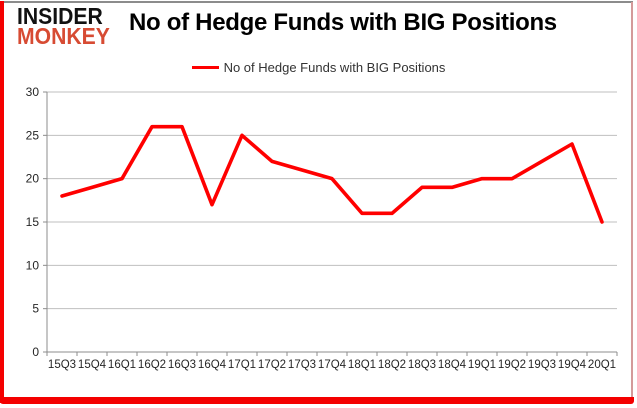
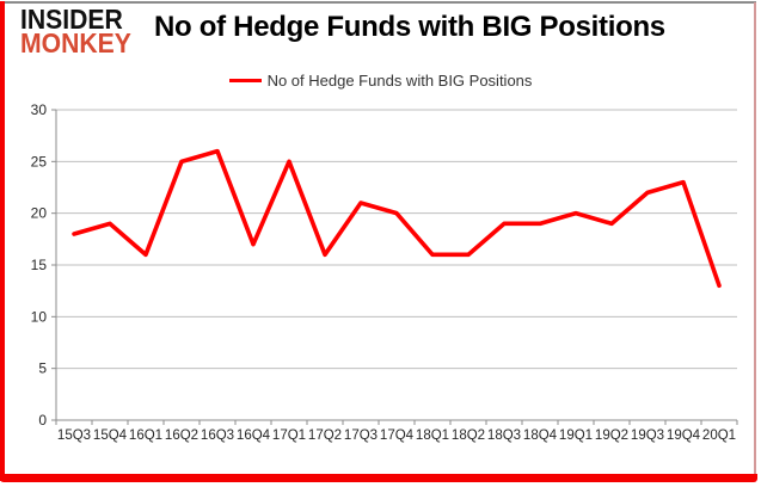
16Q1: 20 -> 16
16Q2: 26 -> 25
17Q2: 22 -> 16
19Q2: 20 -> 19
19Q4: 24 -> 23
20Q1: 15 -> 13
